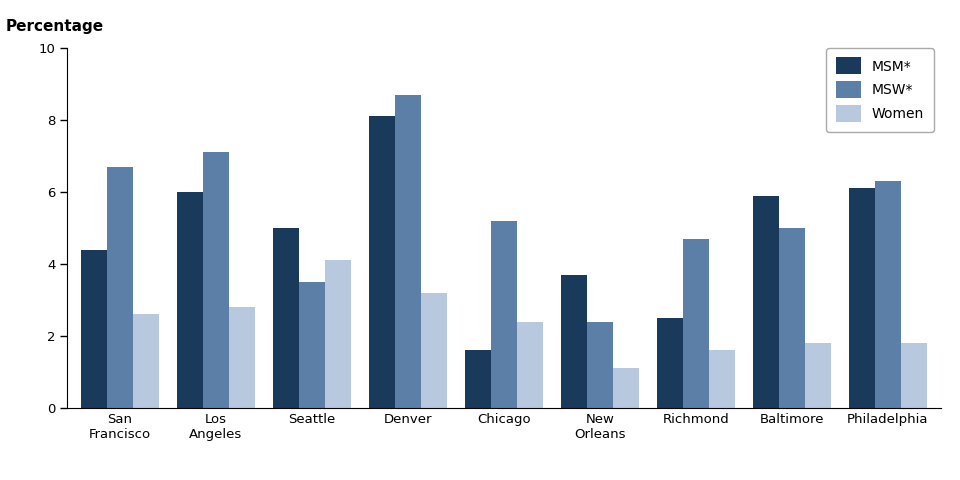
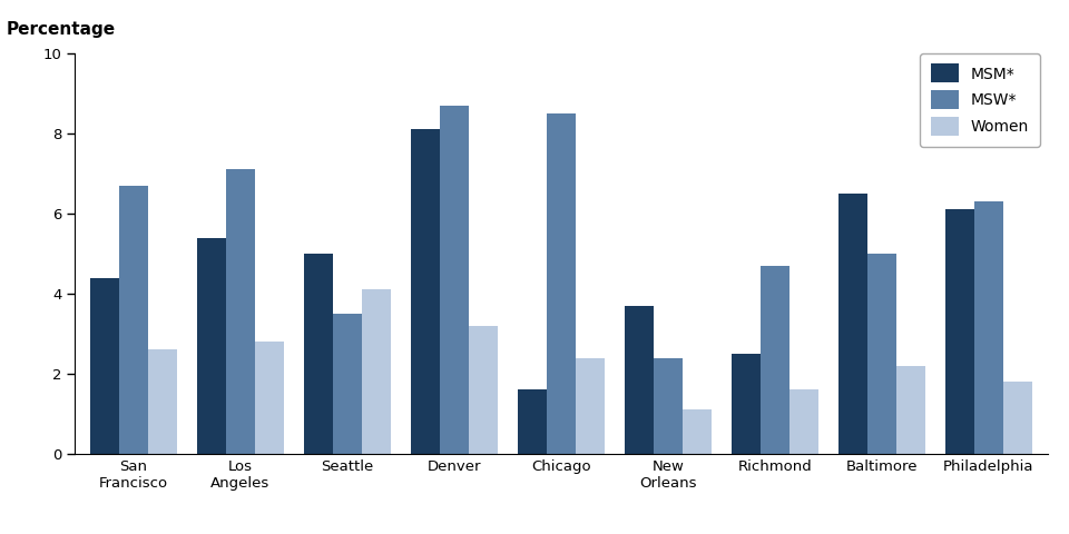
MSM*/Los Angeles: 6.0 -> 5.4
MSW*/Chicago: 5.2 -> 8.5
MSM*/Baltimore: 5.9 -> 6.5
Women/Baltimore: 1.8 -> 2.2
